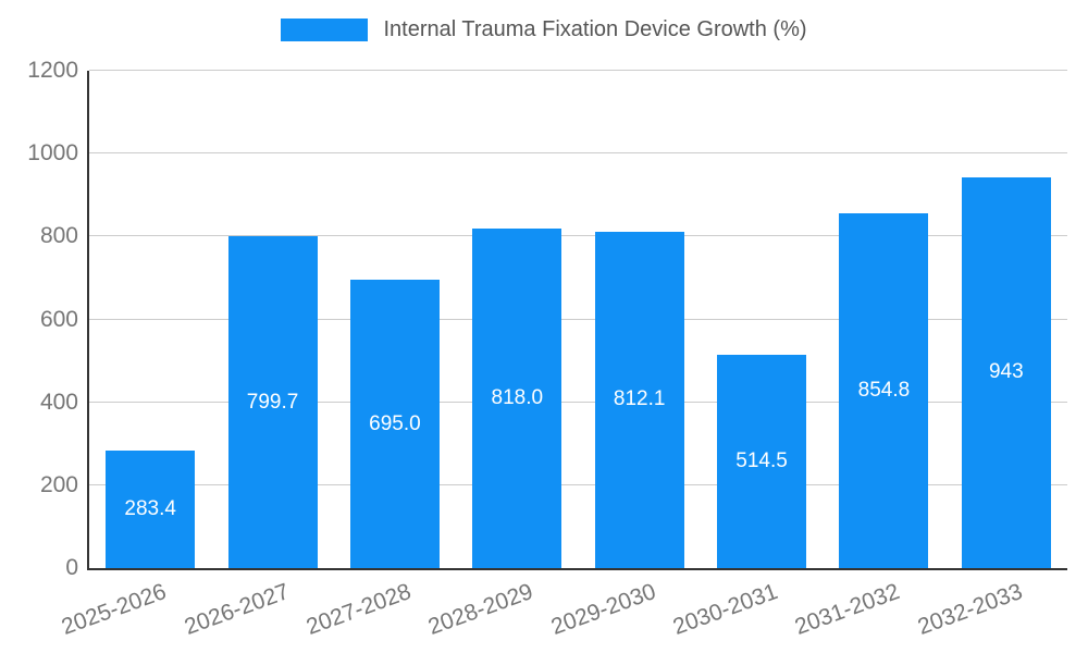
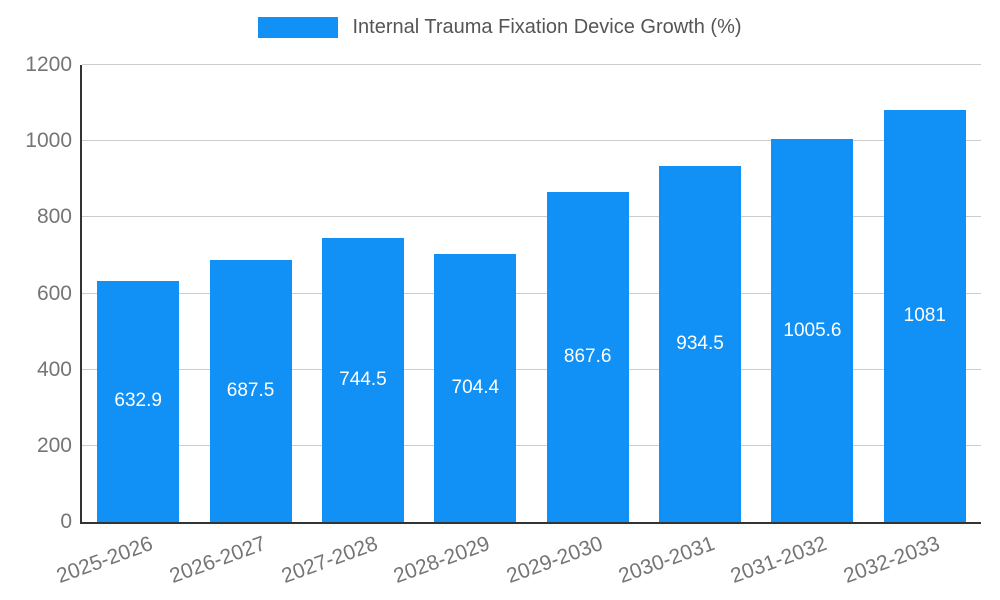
2025-2026: 283.4 -> 632.9
2026-2027: 799.7 -> 687.5
2027-2028: 695.0 -> 744.5
2028-2029: 818.0 -> 704.4
2029-2030: 812.1 -> 867.6
2030-2031: 514.5 -> 934.5
2031-2032: 854.8 -> 1005.6
2032-2033: 943 -> 1081
